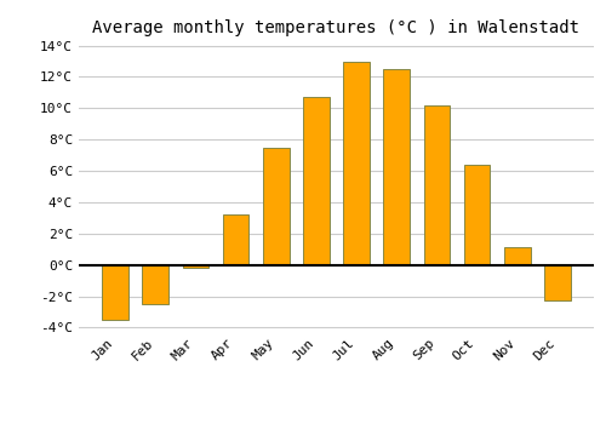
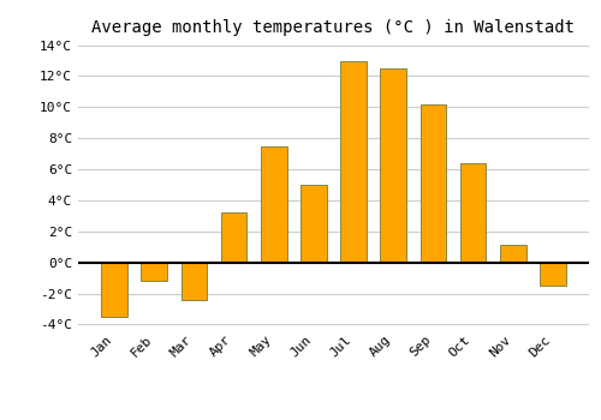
Feb: -2.5°C -> -1.2°C
Mar: -0.2°C -> -2.4°C
Jun: 10.7°C -> 5.0°C
Dec: -2.3°C -> -1.5°C
